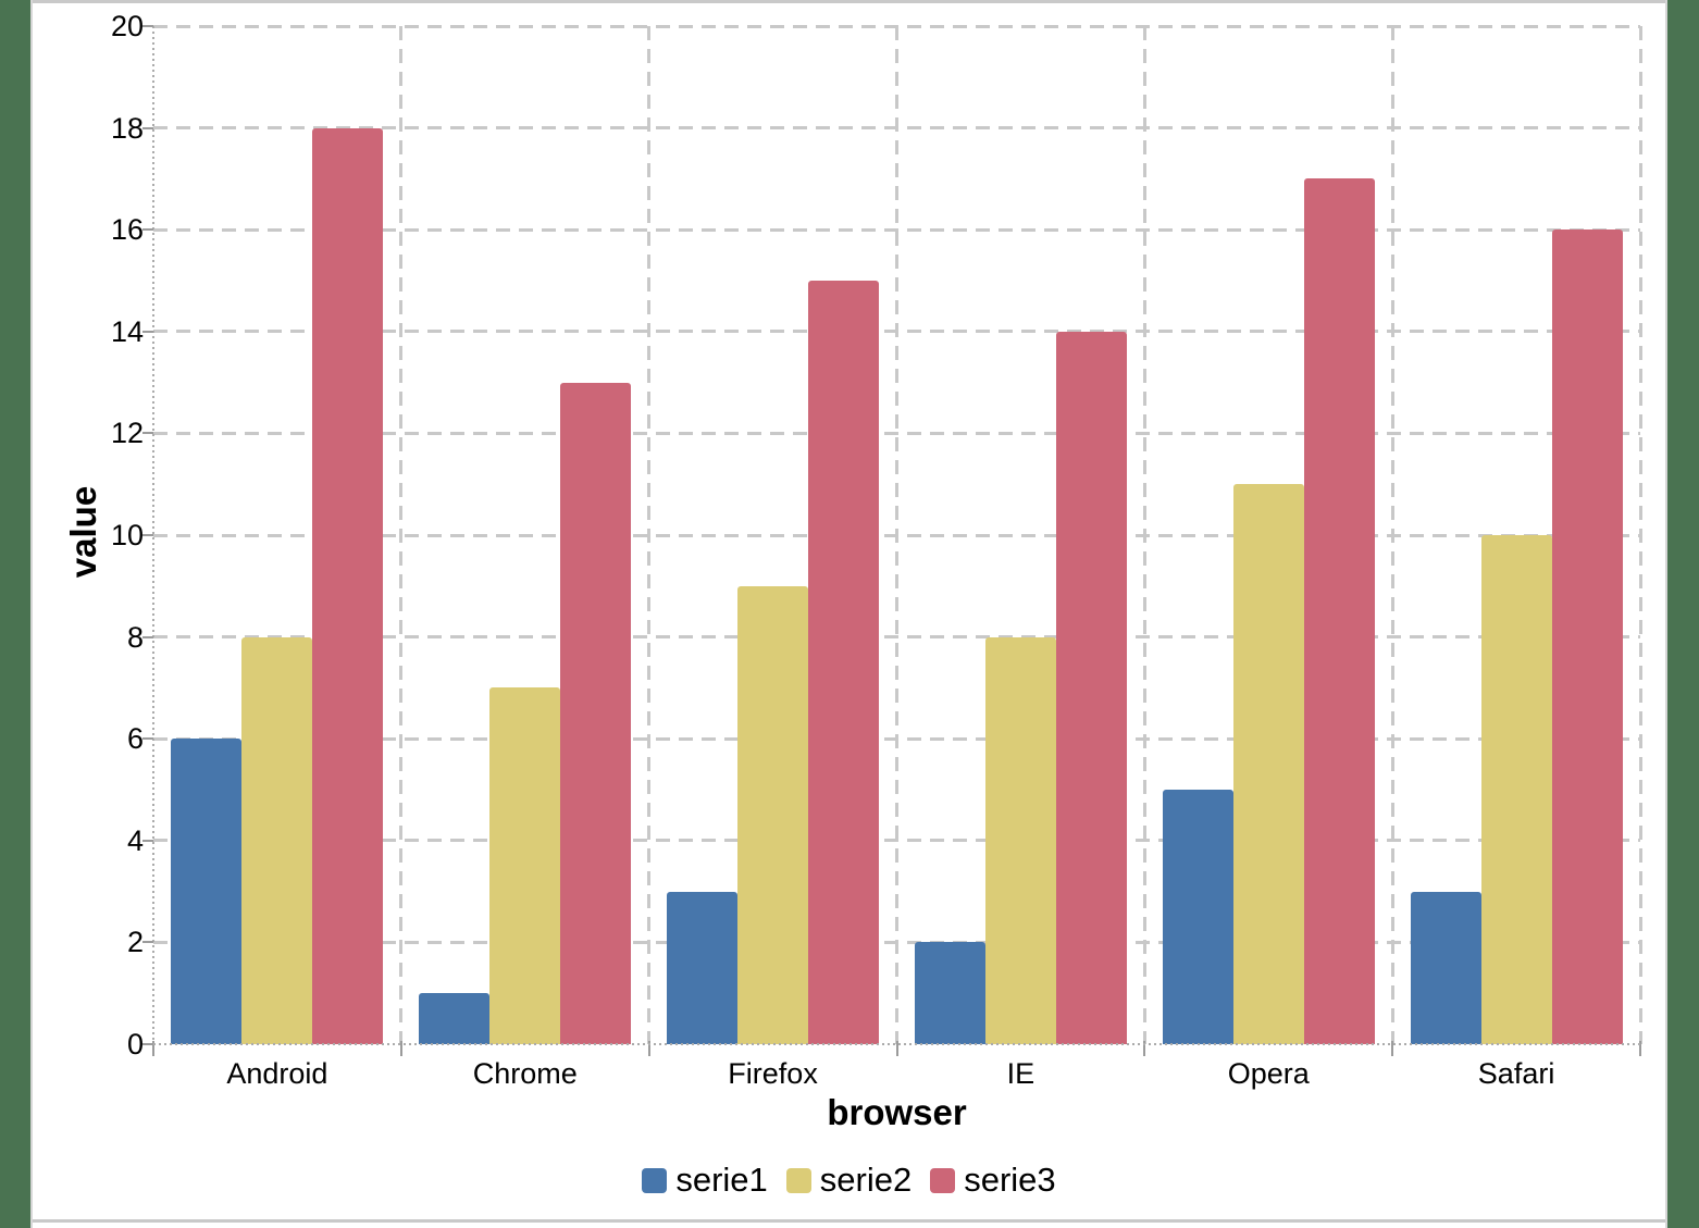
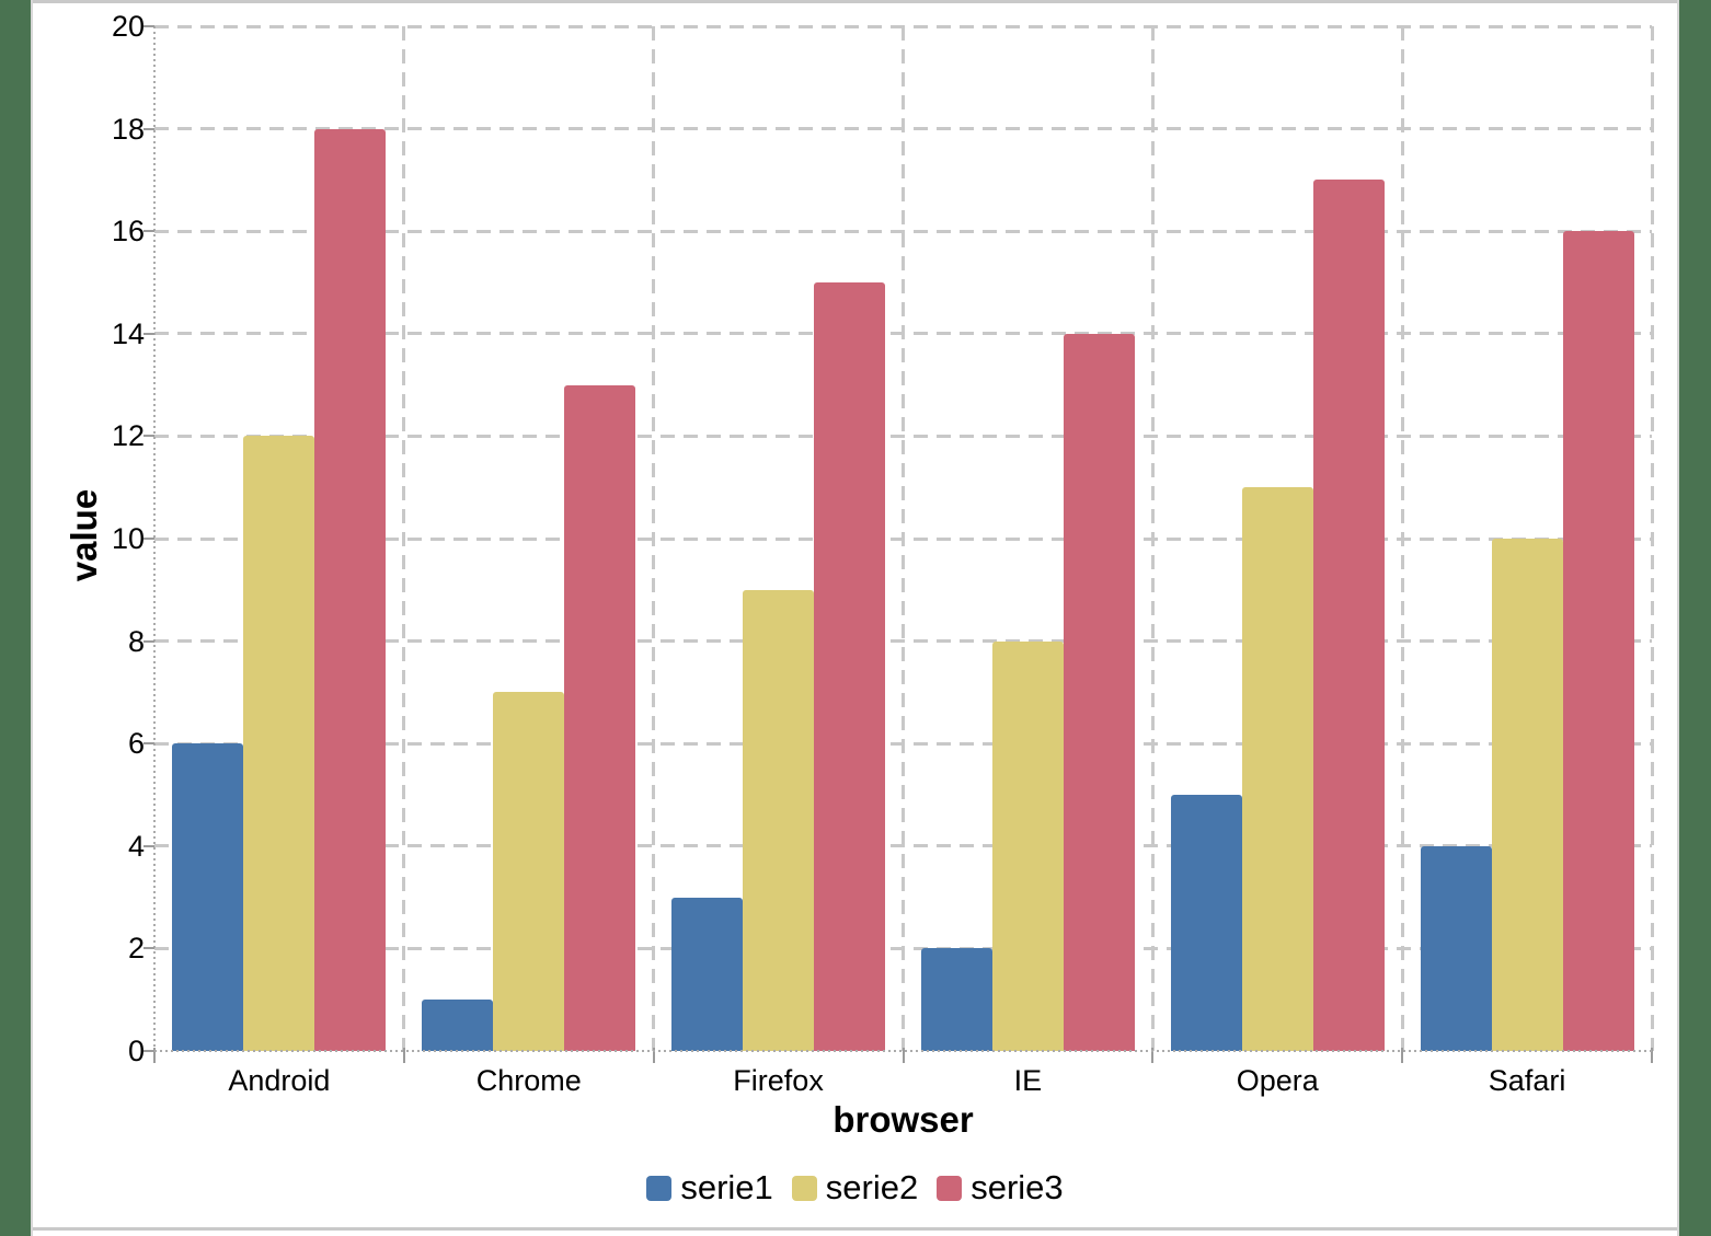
serie2/Android: 8 -> 12
serie1/Safari: 3 -> 4
